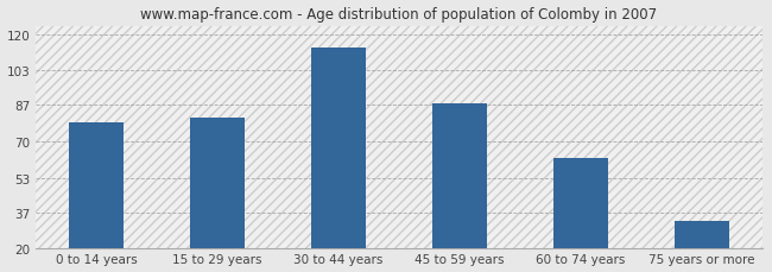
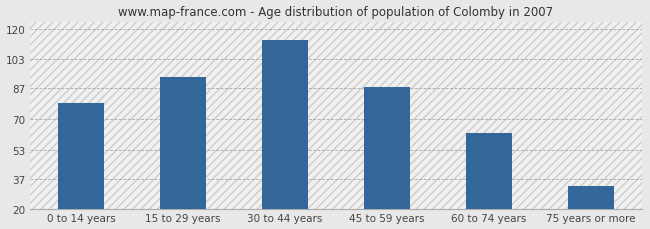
15 to 29 years: 81 -> 93
